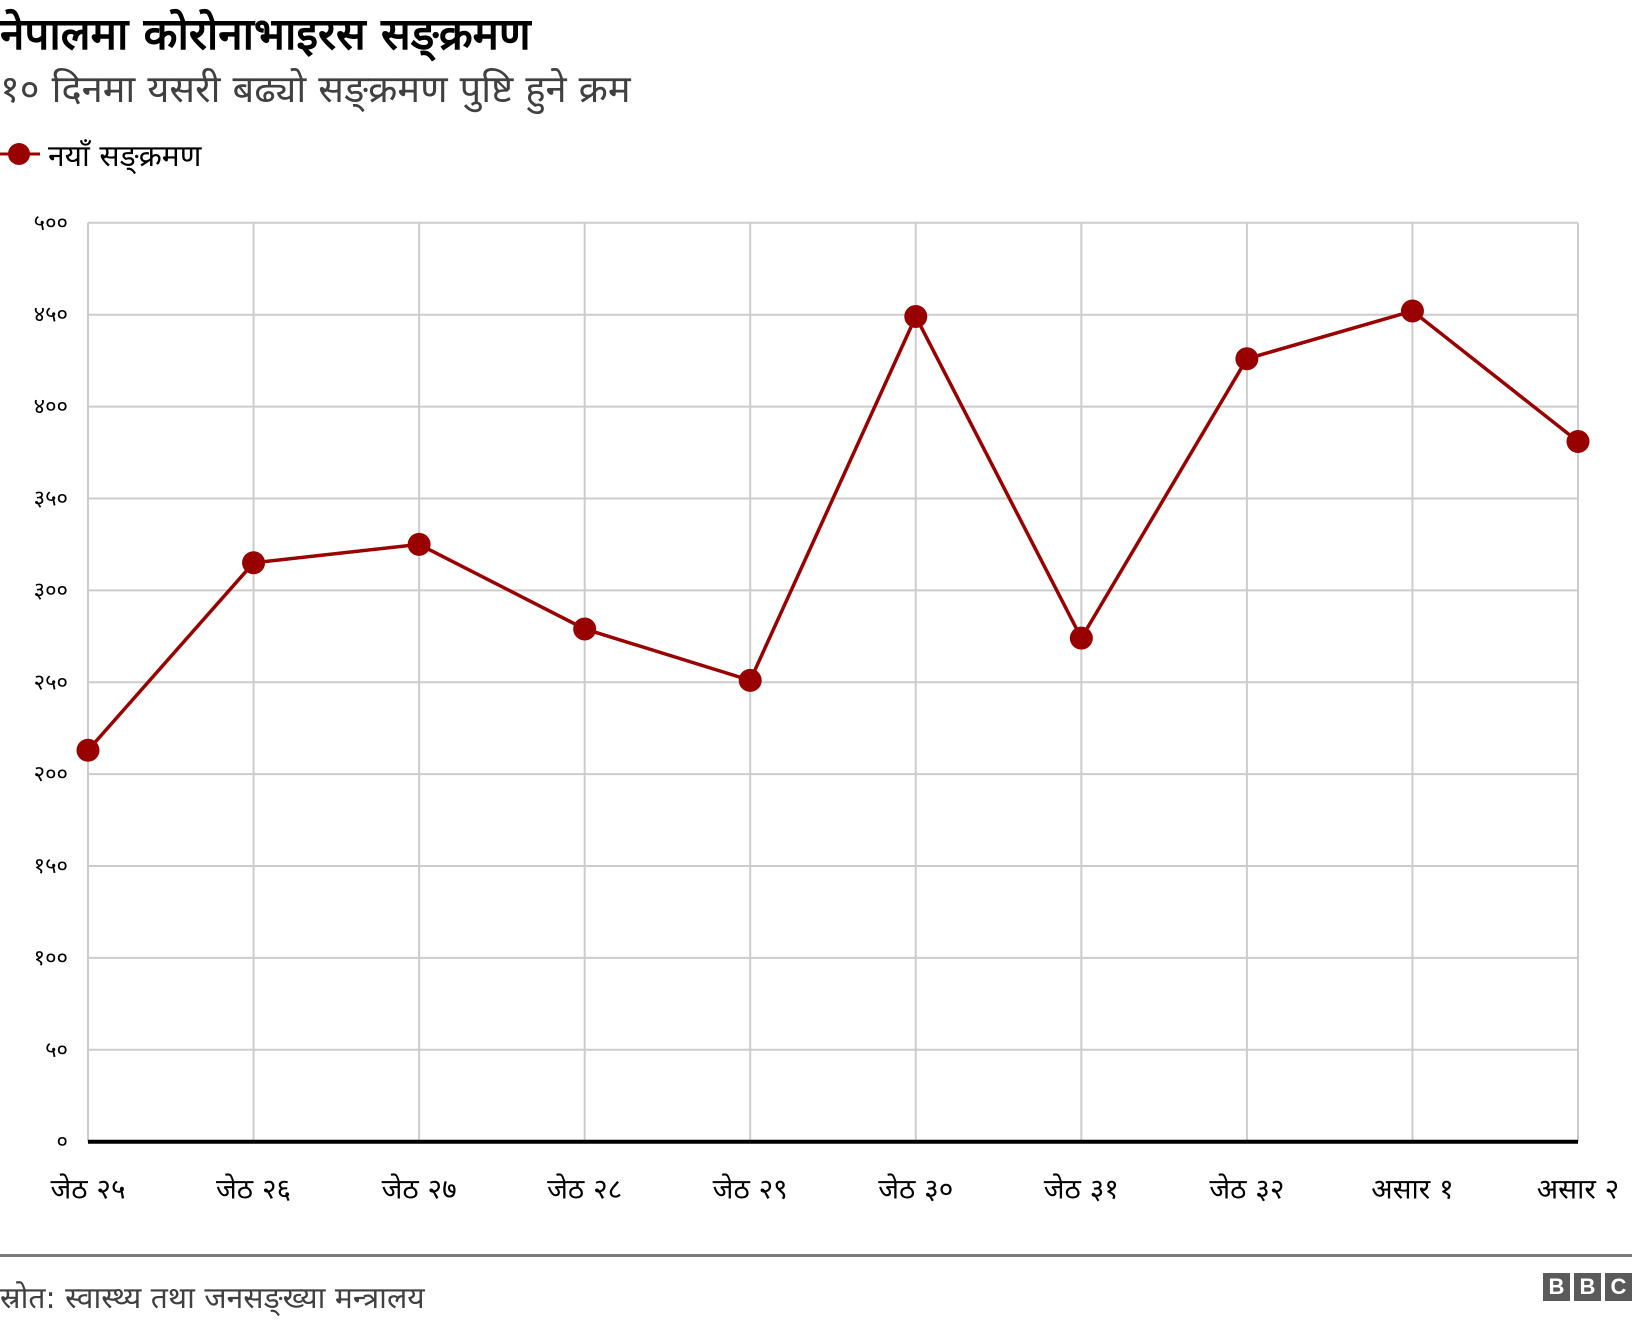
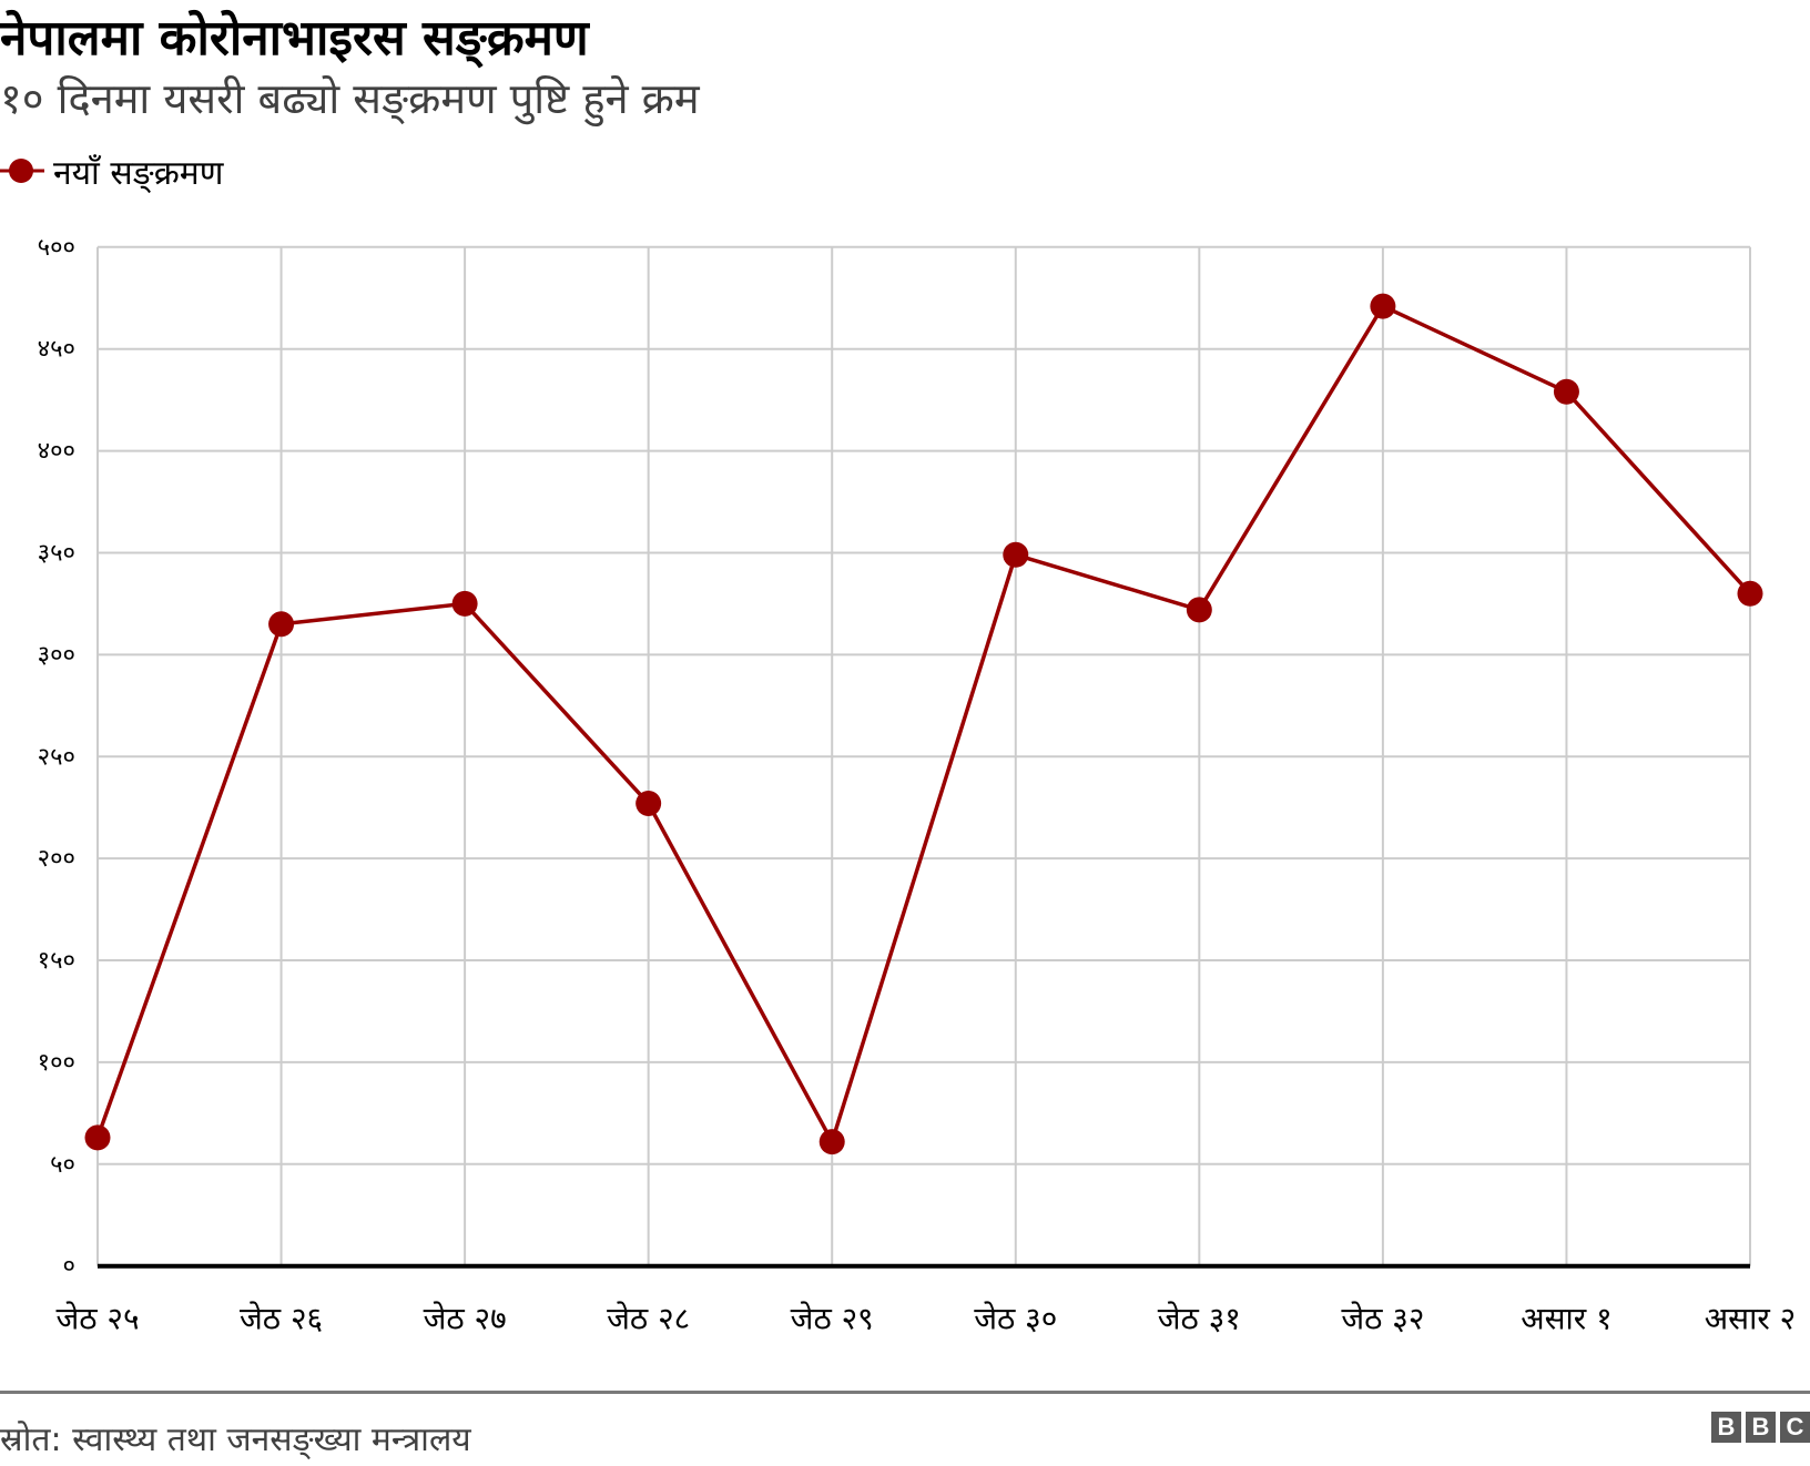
जेठ २५: 213 -> 63
जेठ २८: 279 -> 227
जेठ २९: 251 -> 61
जेठ ३०: 449 -> 349
जेठ ३१: 274 -> 322
जेठ ३२: 426 -> 471
असार १: 452 -> 429
असार २: 381 -> 330
